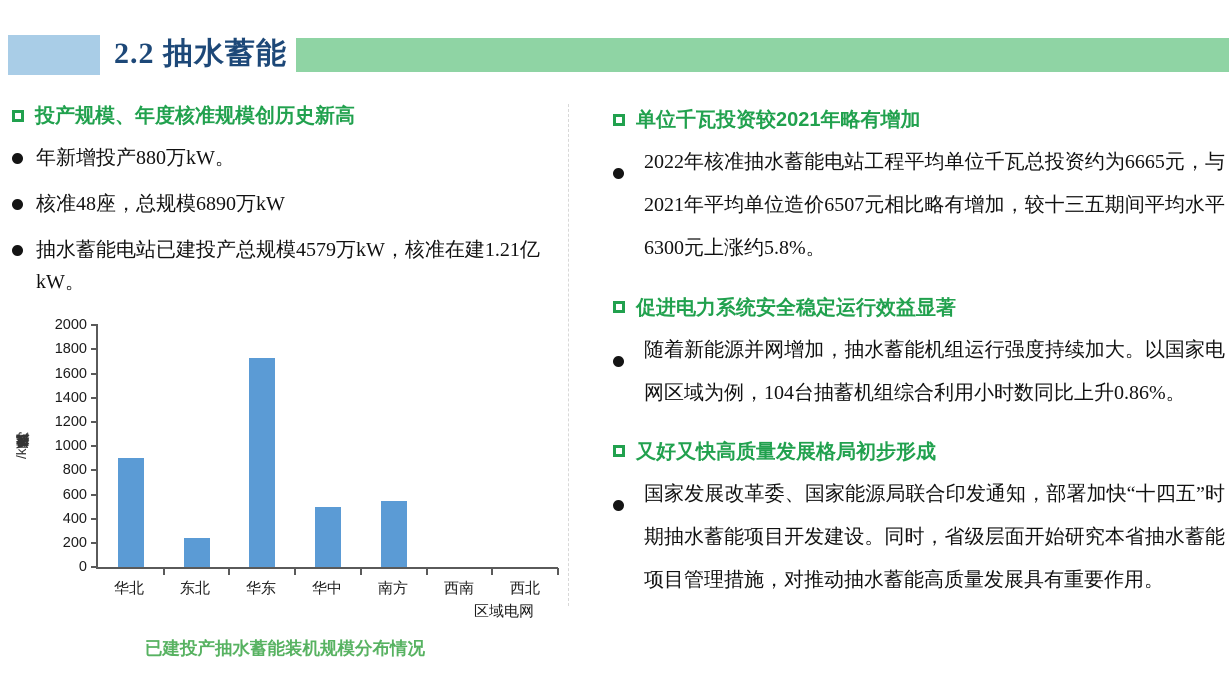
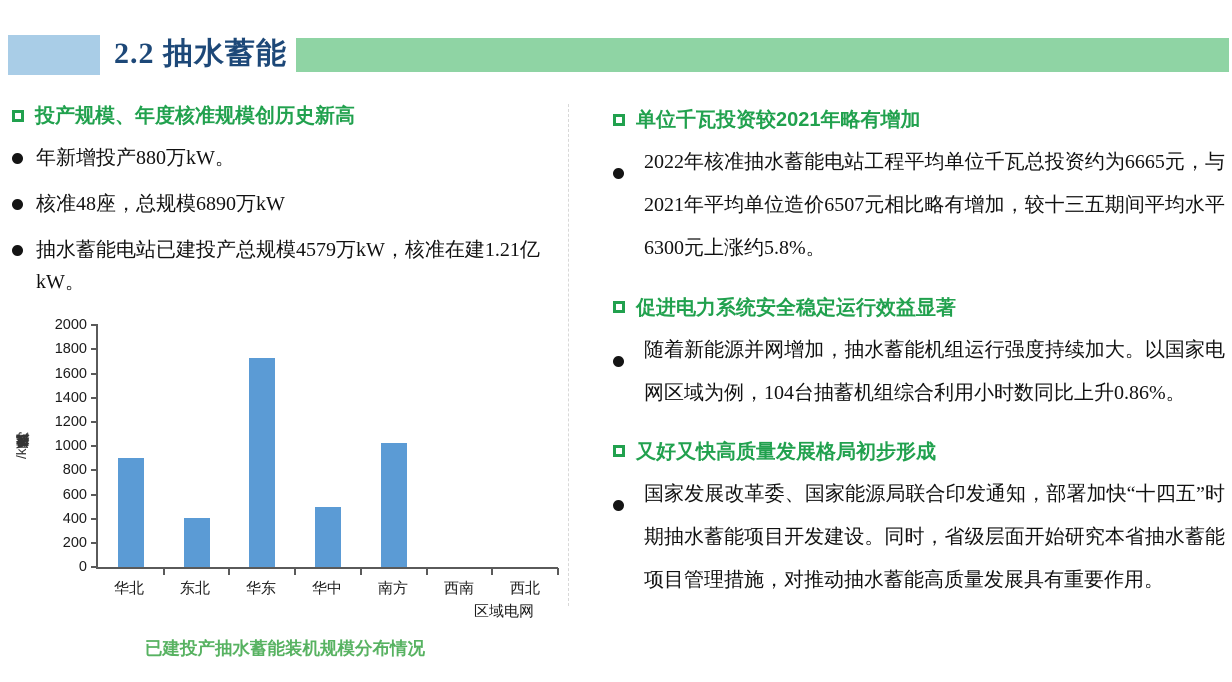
东北: 240 -> 410
南方: 550 -> 1030
